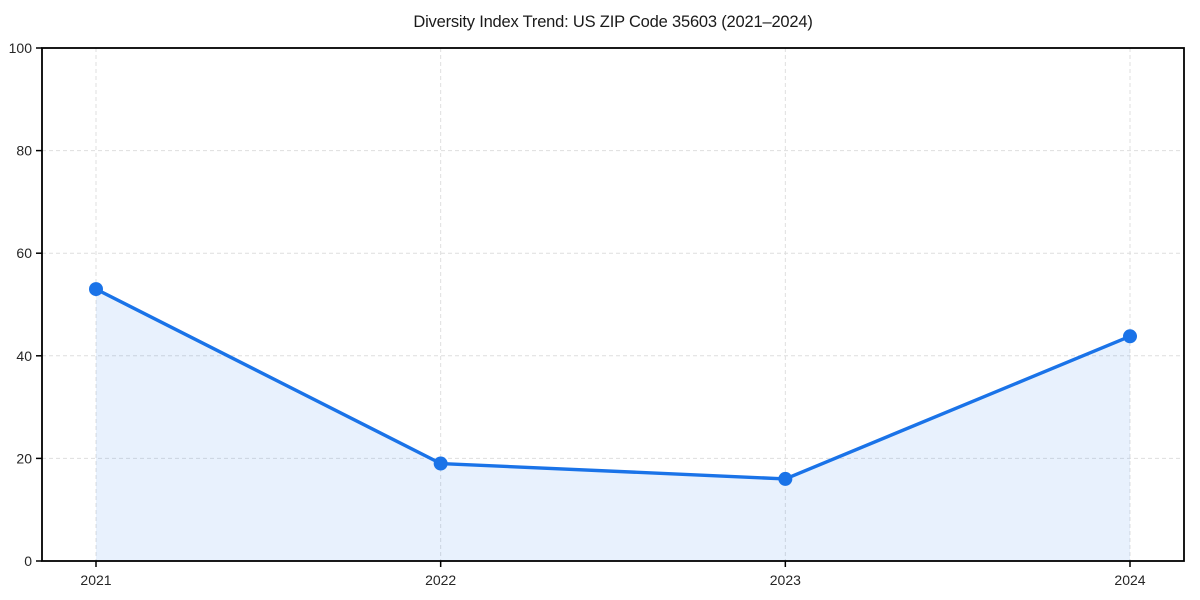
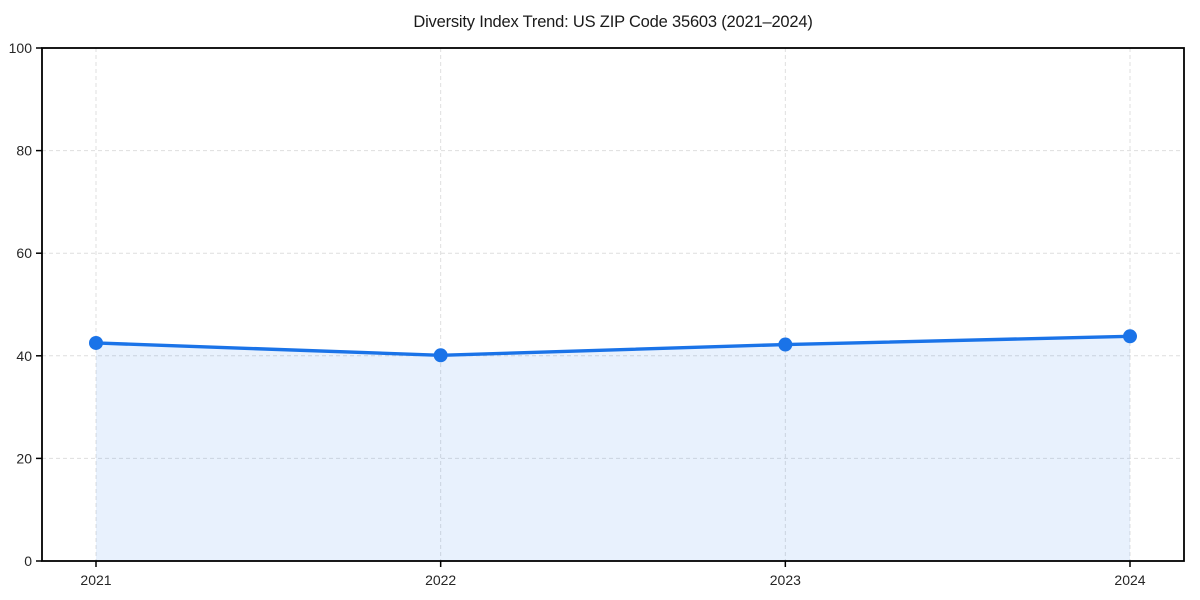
2021: 53 -> 42
2022: 19 -> 40
2023: 16 -> 42
